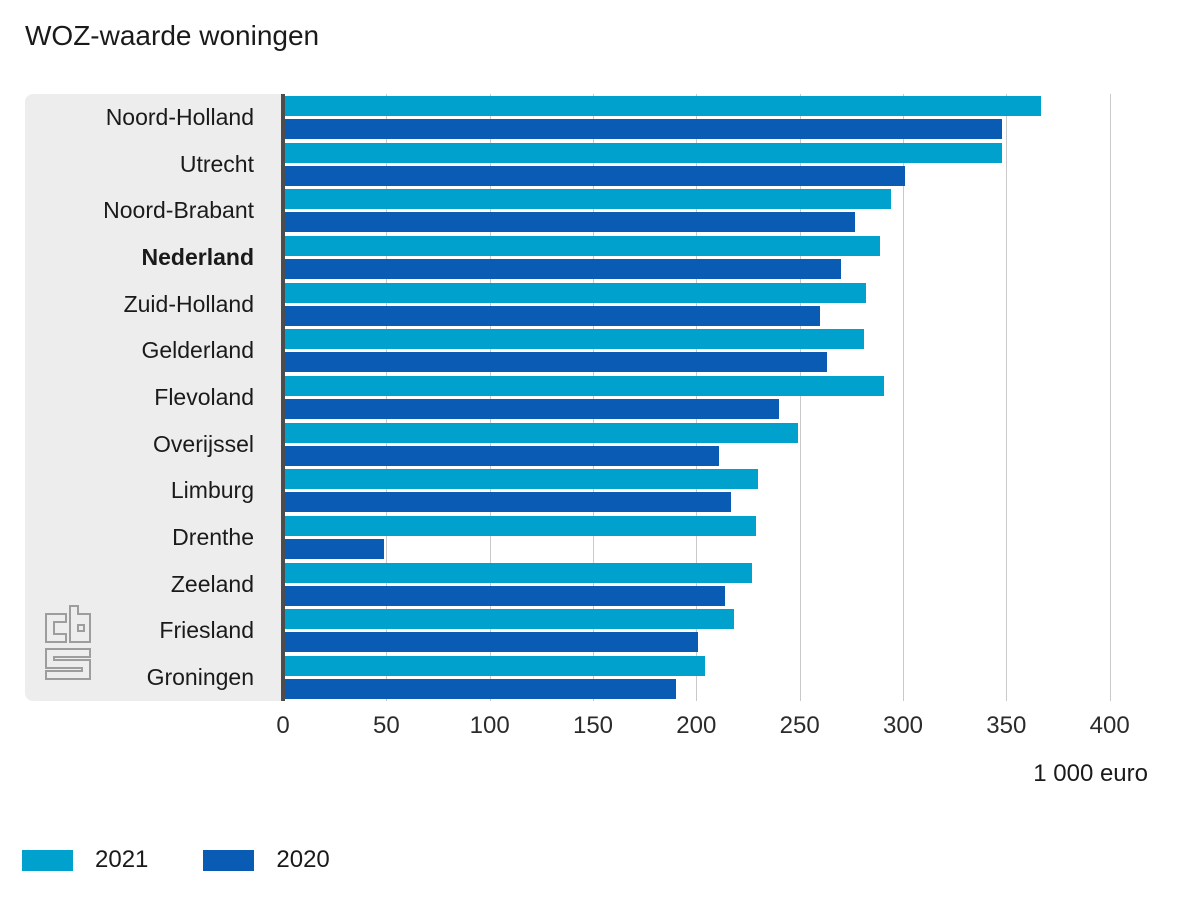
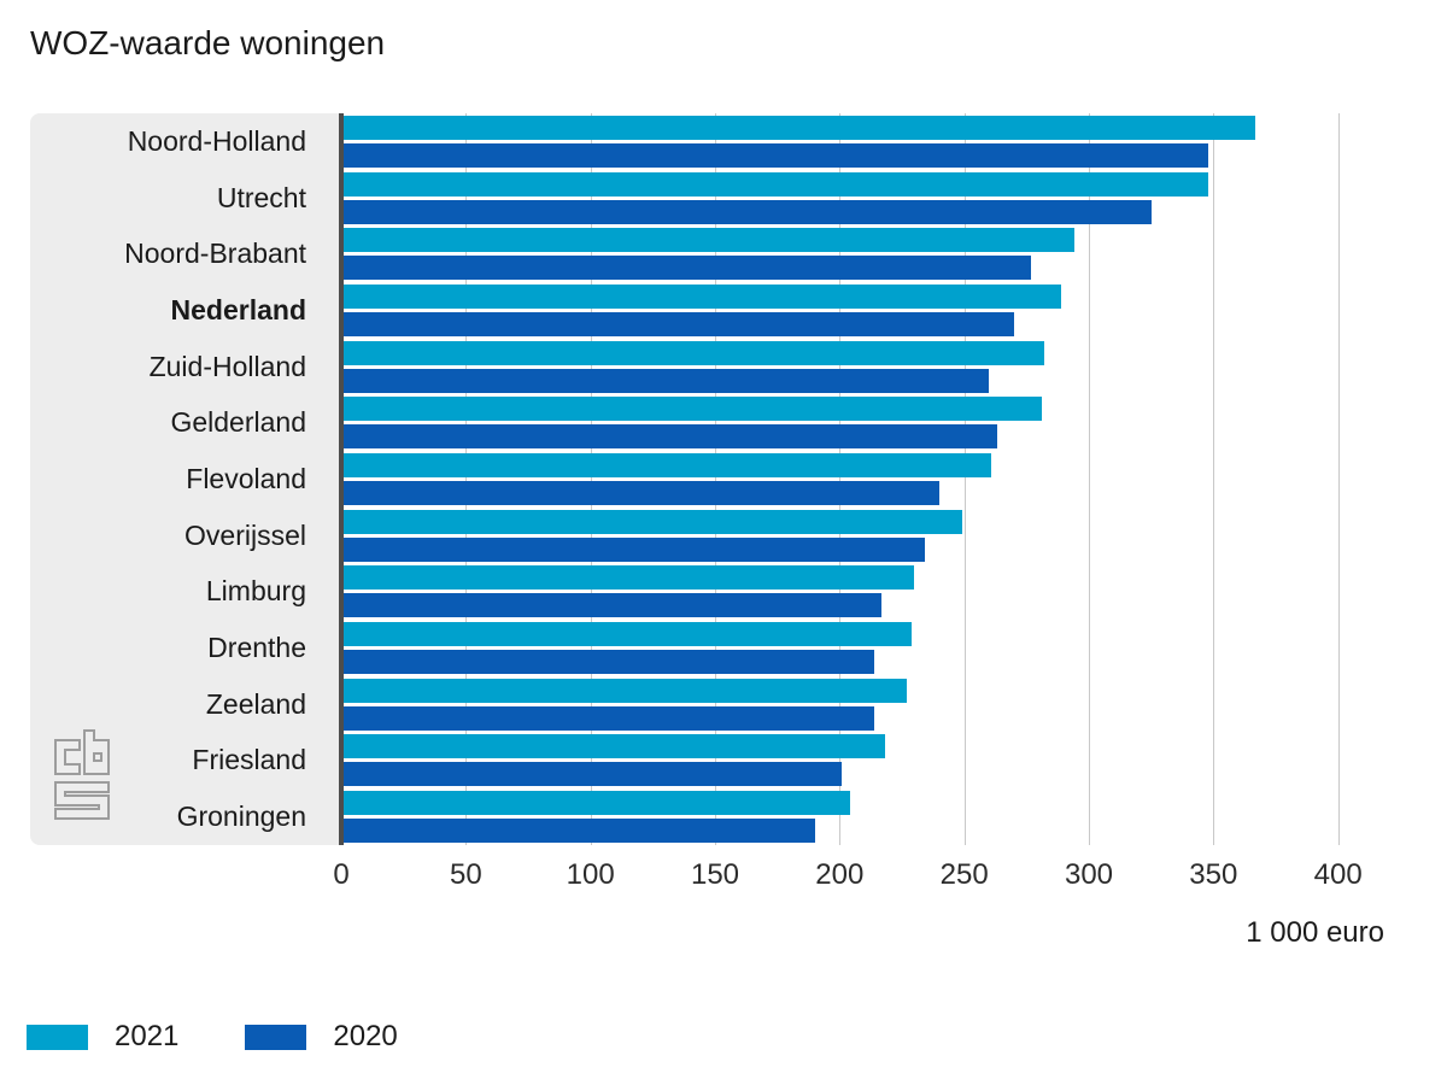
2020/Utrecht: 301 -> 325
2021/Flevoland: 291 -> 261
2020/Overijssel: 211 -> 234
2020/Drenthe: 49 -> 214
